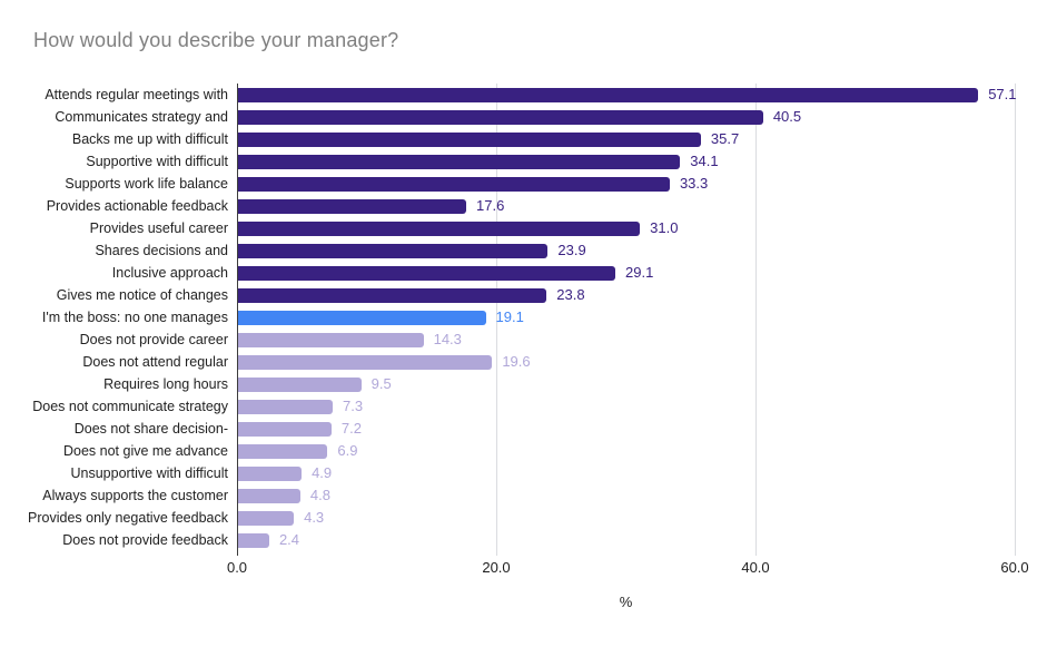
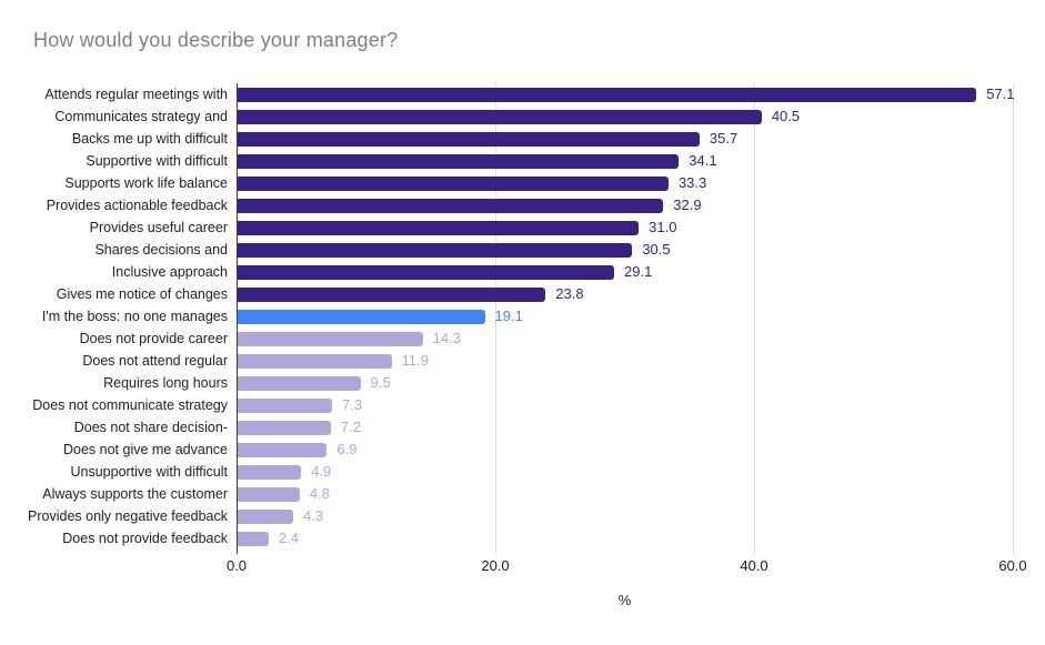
Provides actionable feedback: 17.6 -> 32.9
Shares decisions and: 23.9 -> 30.5
Does not attend regular: 19.6 -> 11.9
